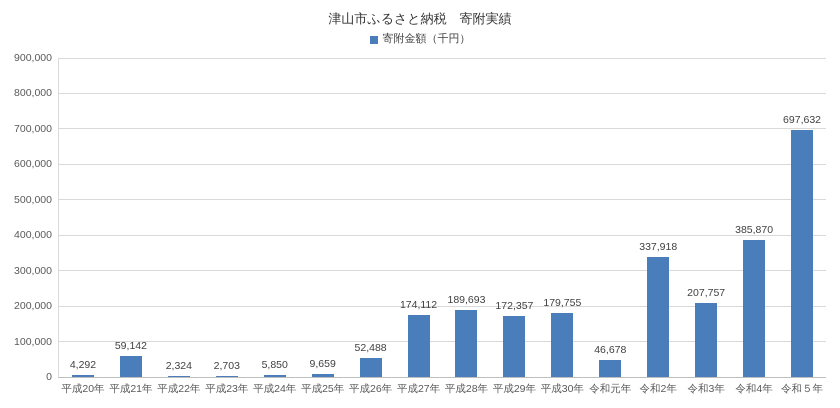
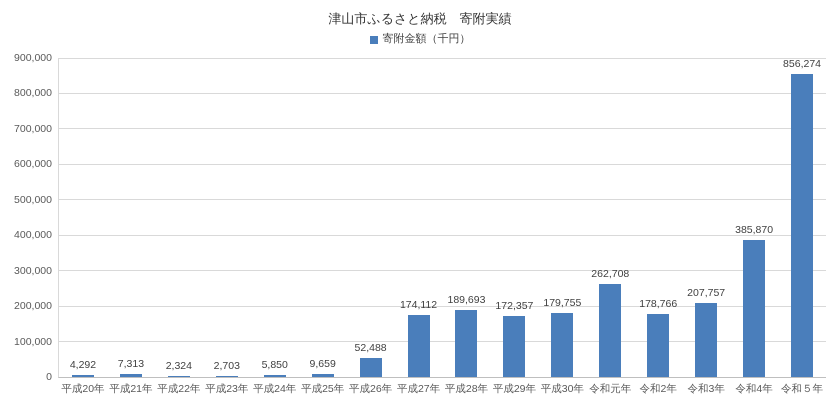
平成21年: 59,142 -> 7,313
令和元年: 46,678 -> 262,708
令和2年: 337,918 -> 178,766
令和５年: 697,632 -> 856,274
